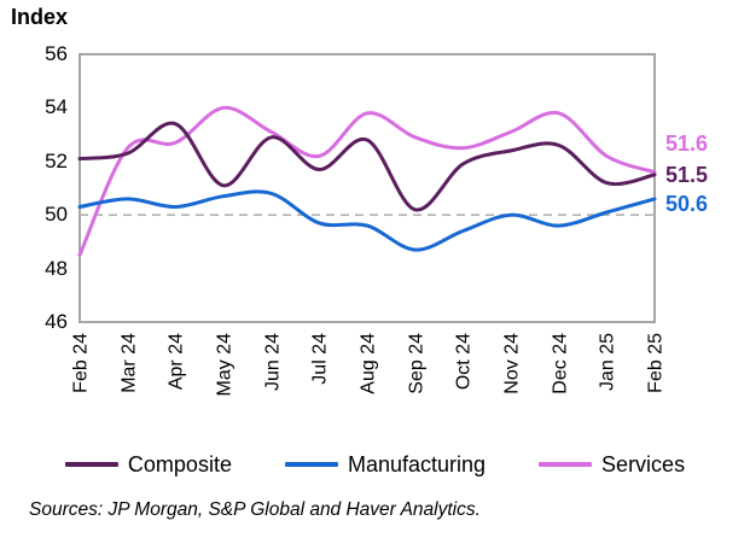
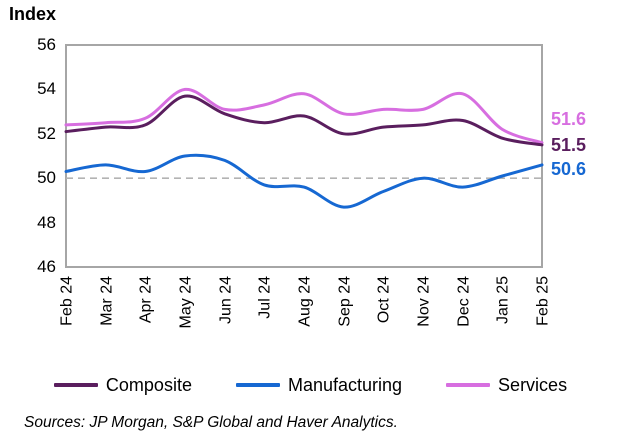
Services/Feb 24: 48.5 -> 52.4
Composite/Apr 24: 53.4 -> 52.4
Composite/May 24: 51.1 -> 53.7
Manufacturing/May 24: 50.7 -> 51.0
Composite/Jul 24: 51.7 -> 52.5
Services/Jul 24: 52.2 -> 53.3
Composite/Sep 24: 50.2 -> 52.0
Composite/Oct 24: 51.9 -> 52.3
Services/Oct 24: 52.5 -> 53.1
Composite/Jan 25: 51.2 -> 51.8
